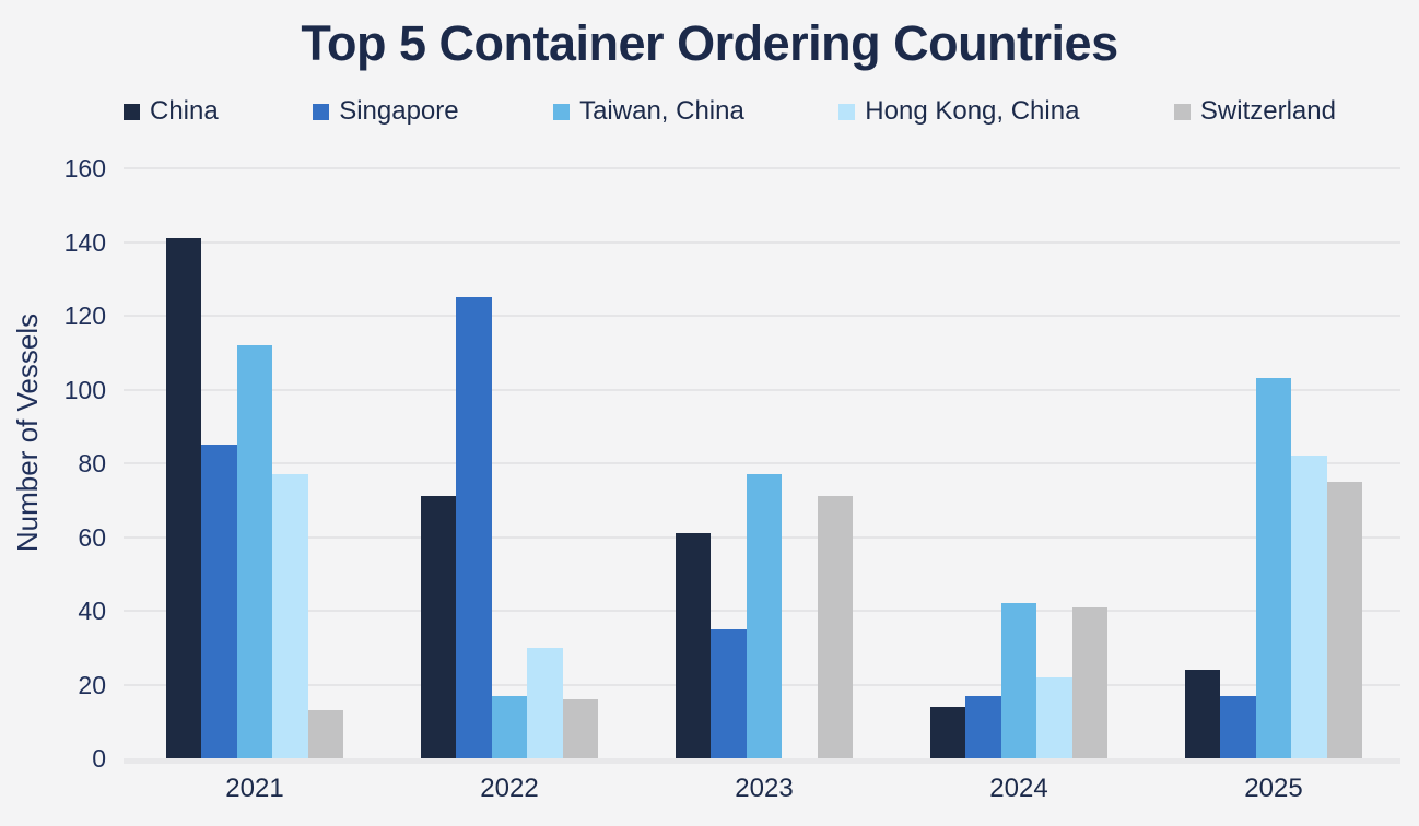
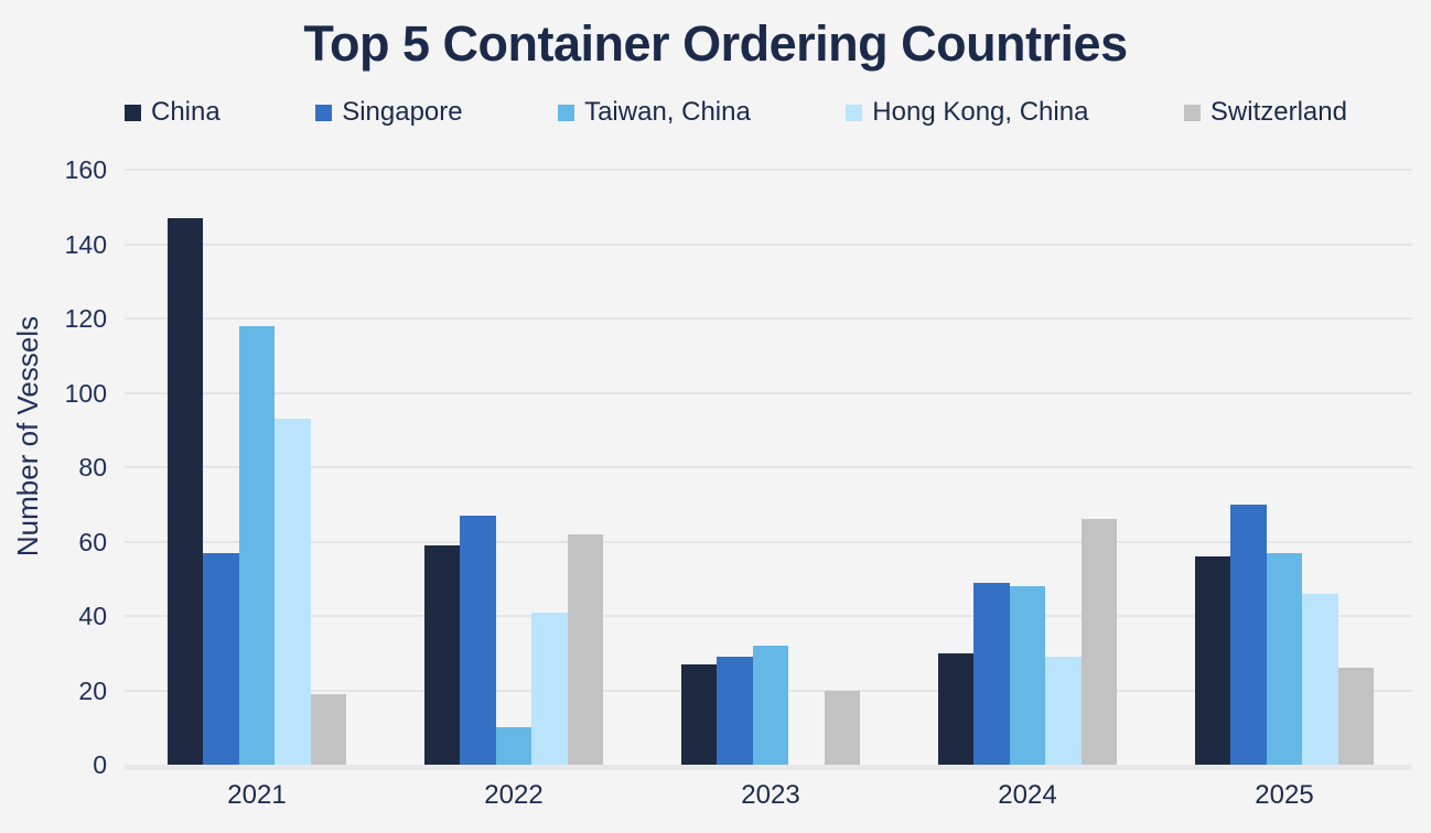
China/2021: 141 -> 147
Singapore/2021: 85 -> 57
Taiwan, China/2021: 112 -> 118
Hong Kong, China/2021: 77 -> 93
Switzerland/2021: 13 -> 19
China/2022: 71 -> 59
Singapore/2022: 125 -> 67
Taiwan, China/2022: 17 -> 10
Hong Kong, China/2022: 30 -> 41
Switzerland/2022: 16 -> 62
China/2023: 61 -> 27
Singapore/2023: 35 -> 29
Taiwan, China/2023: 77 -> 32
Switzerland/2023: 71 -> 20
China/2024: 14 -> 30
Singapore/2024: 17 -> 49
Taiwan, China/2024: 42 -> 48
Hong Kong, China/2024: 22 -> 29
Switzerland/2024: 41 -> 66
China/2025: 24 -> 56
Singapore/2025: 17 -> 70
Taiwan, China/2025: 103 -> 57
Hong Kong, China/2025: 82 -> 46
Switzerland/2025: 75 -> 26
